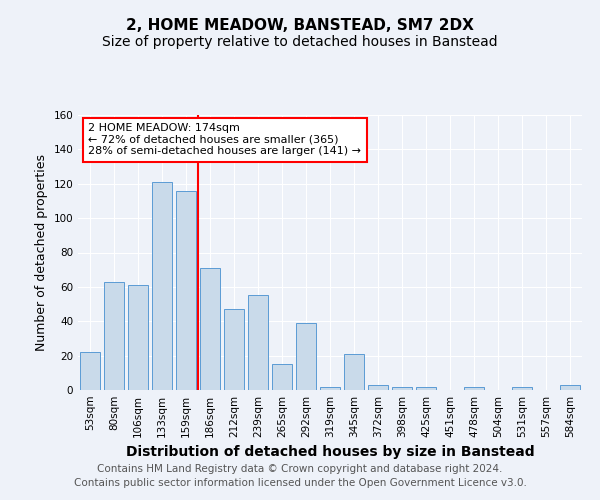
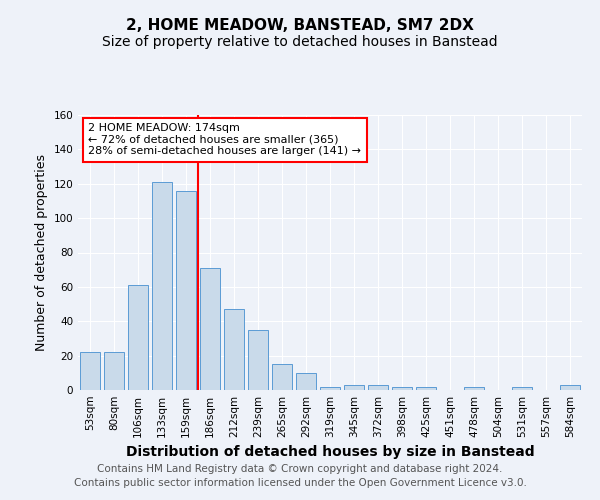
80sqm: 63 -> 22
239sqm: 55 -> 35
292sqm: 39 -> 10
345sqm: 21 -> 3
